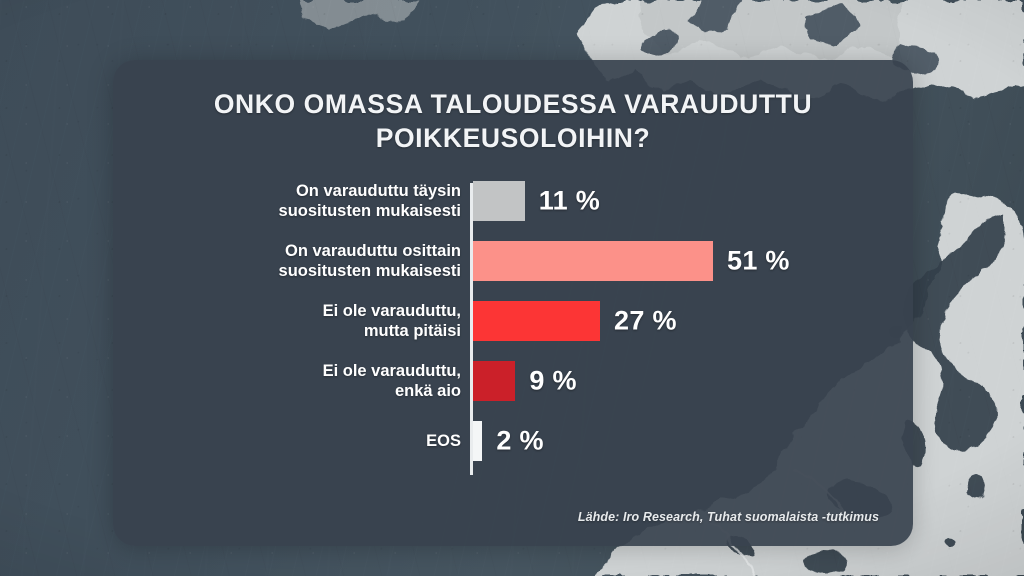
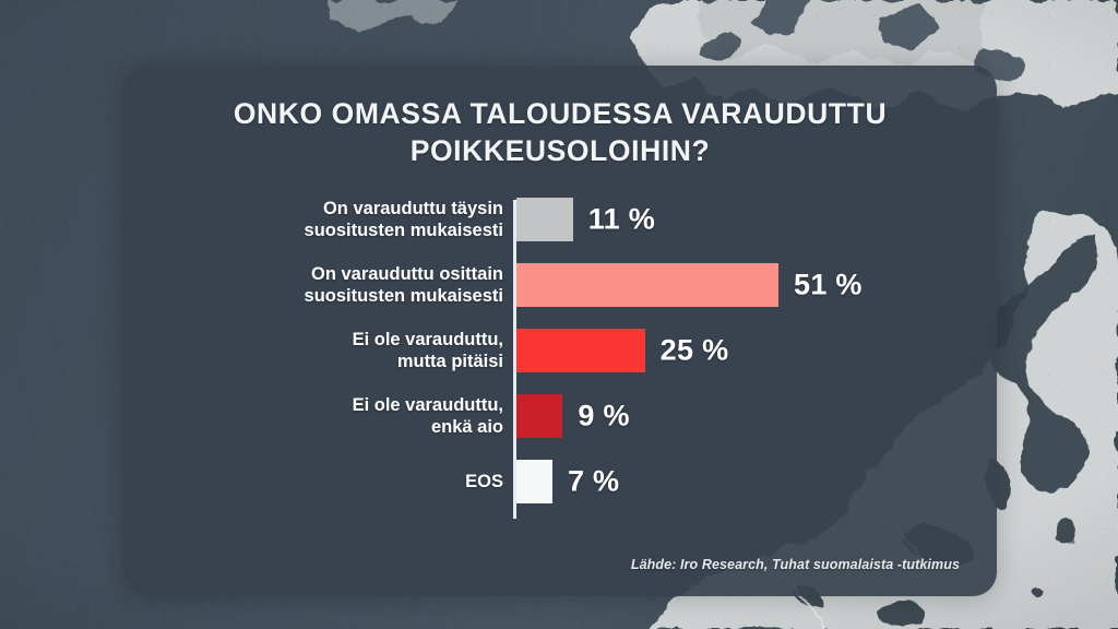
Ei ole varauduttu, mutta pitäisi: 27 -> 25
EOS: 2 -> 7
